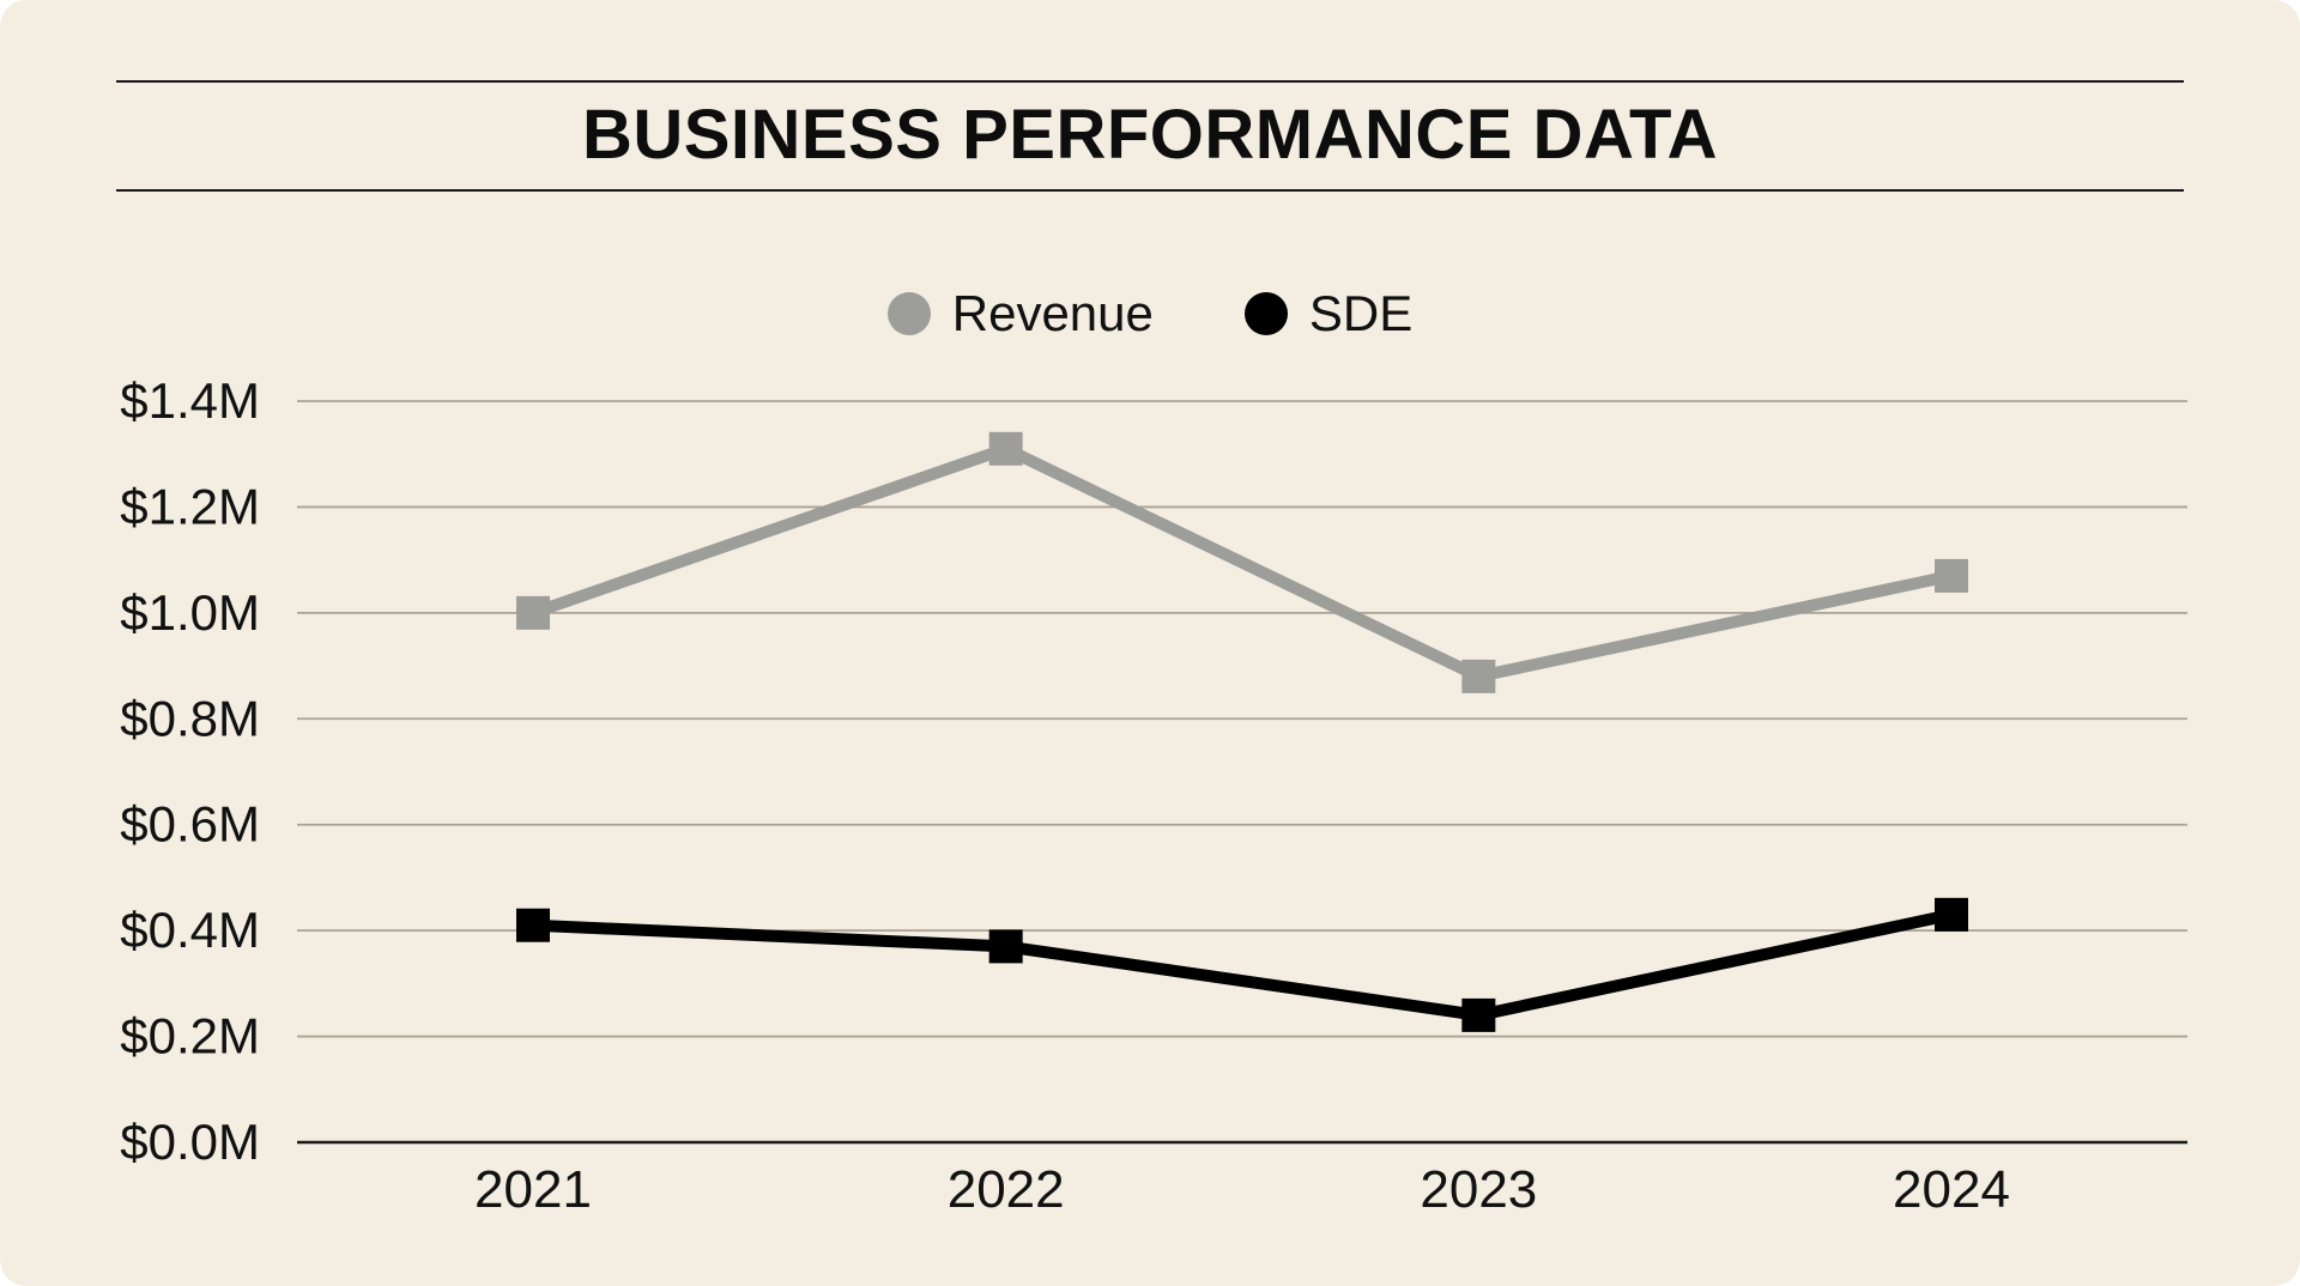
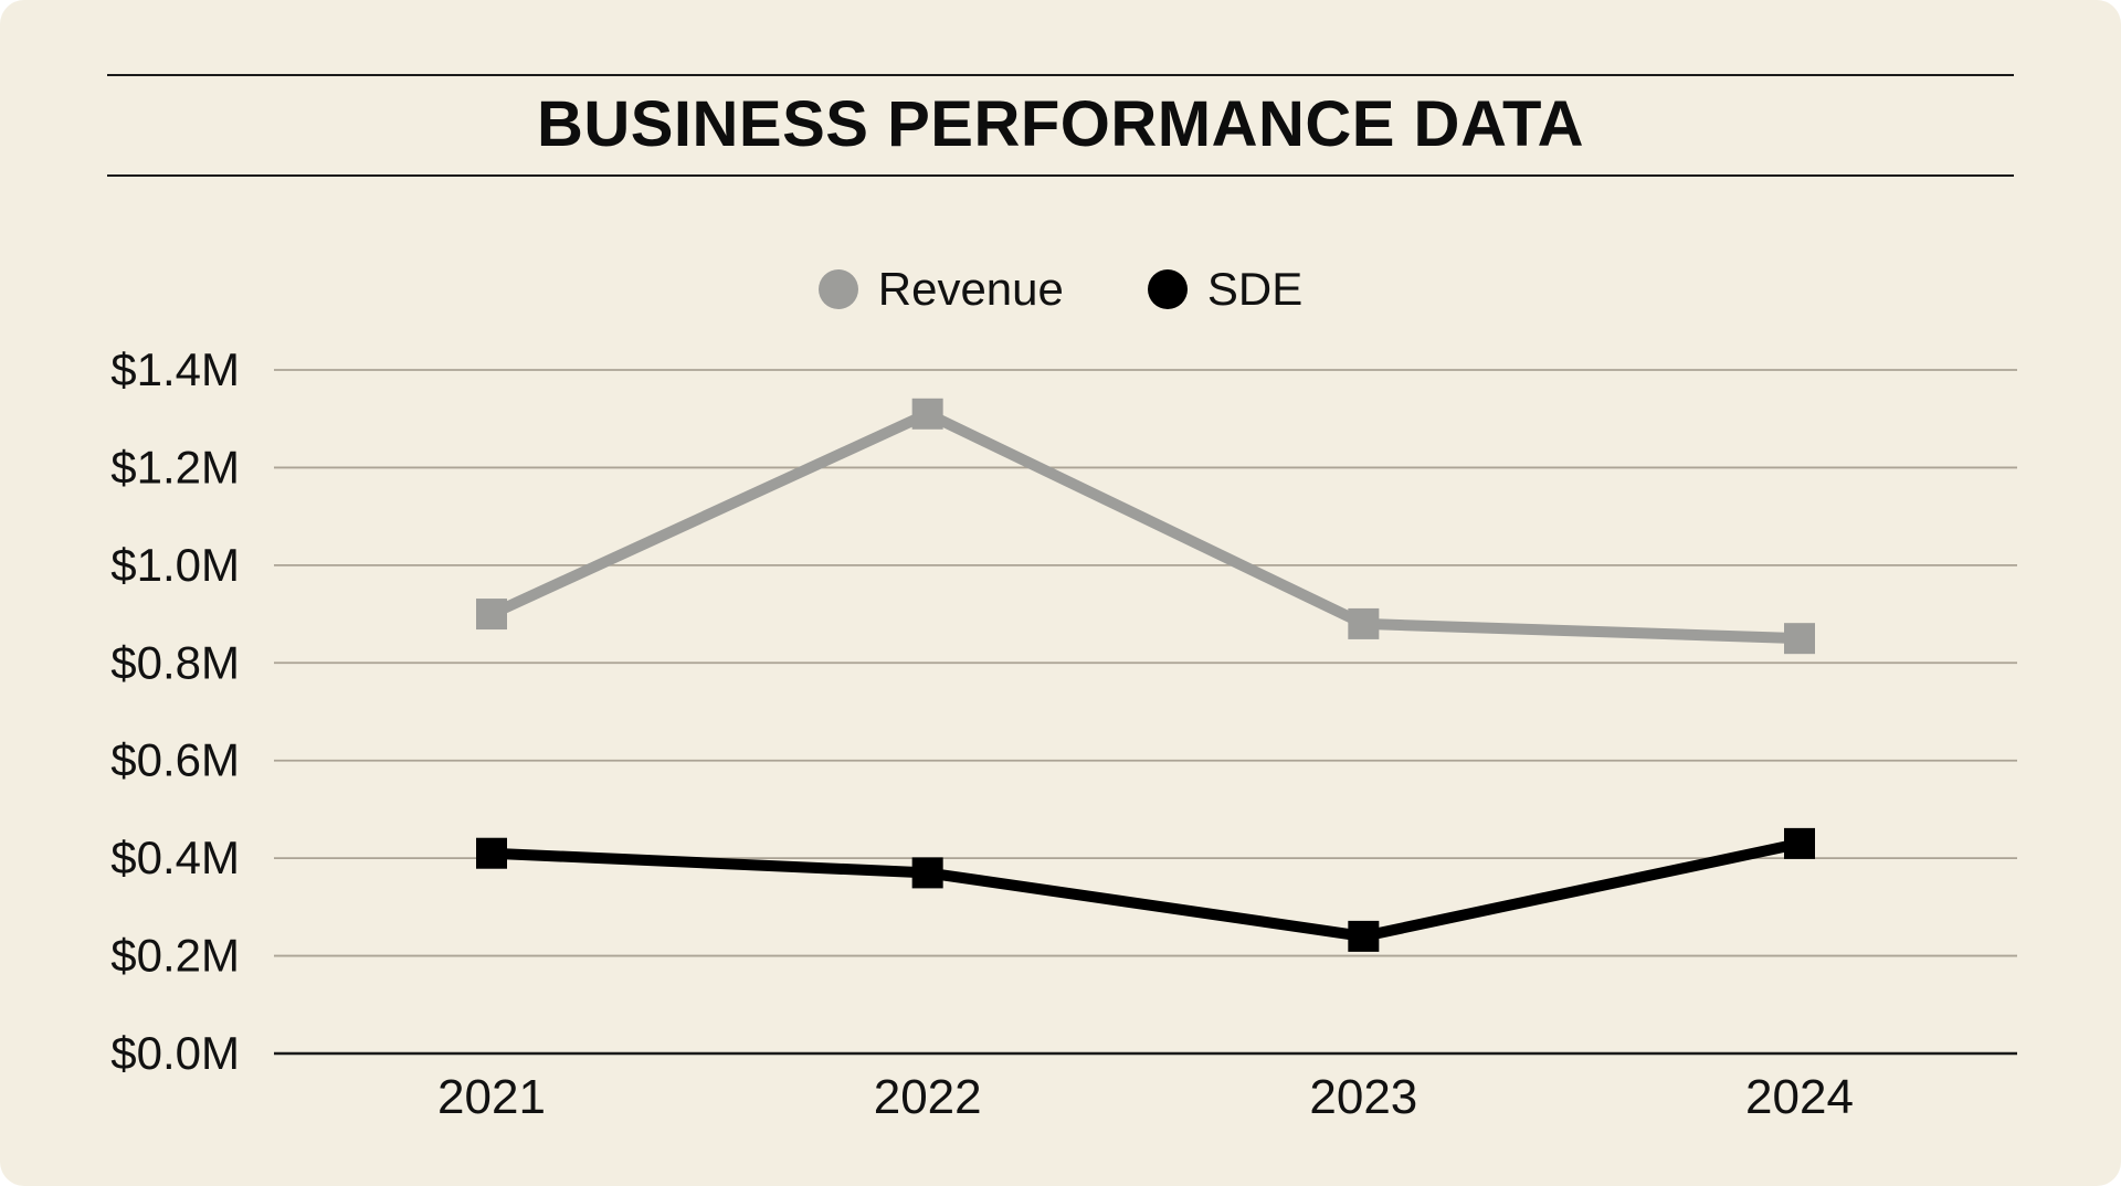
Revenue/2021: $1.00M -> $0.90M
Revenue/2024: $1.07M -> $0.85M
